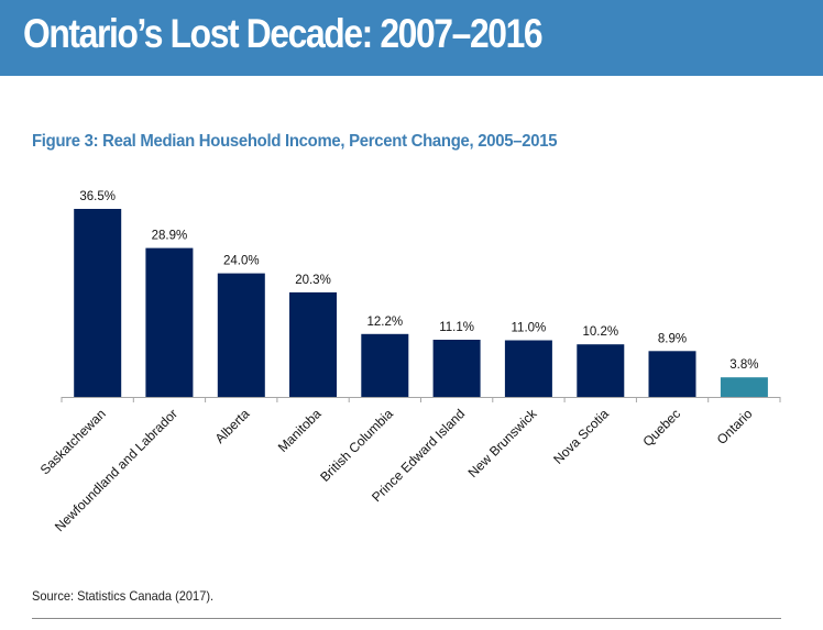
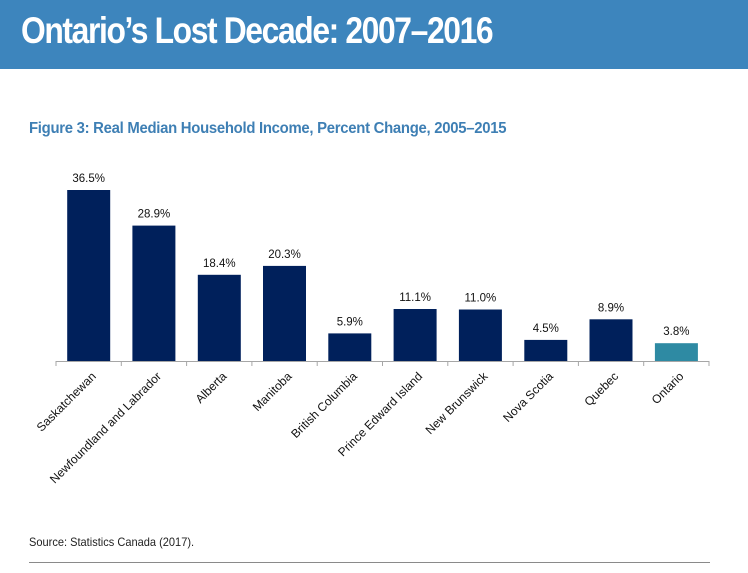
Alberta: 24.0% -> 18.4%
British Columbia: 12.2% -> 5.9%
Nova Scotia: 10.2% -> 4.5%
